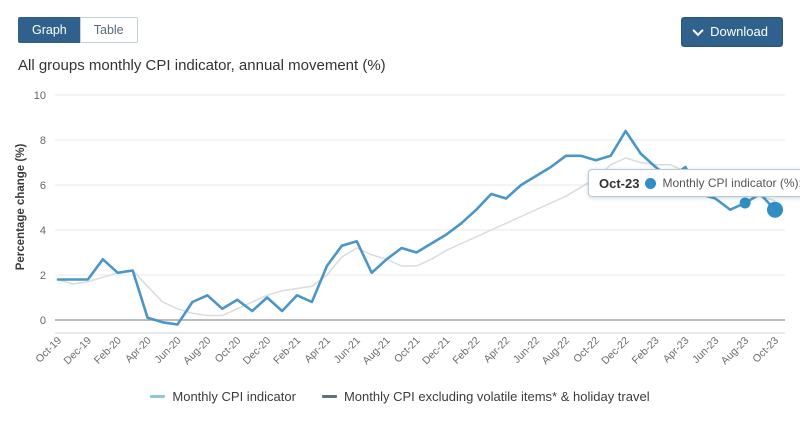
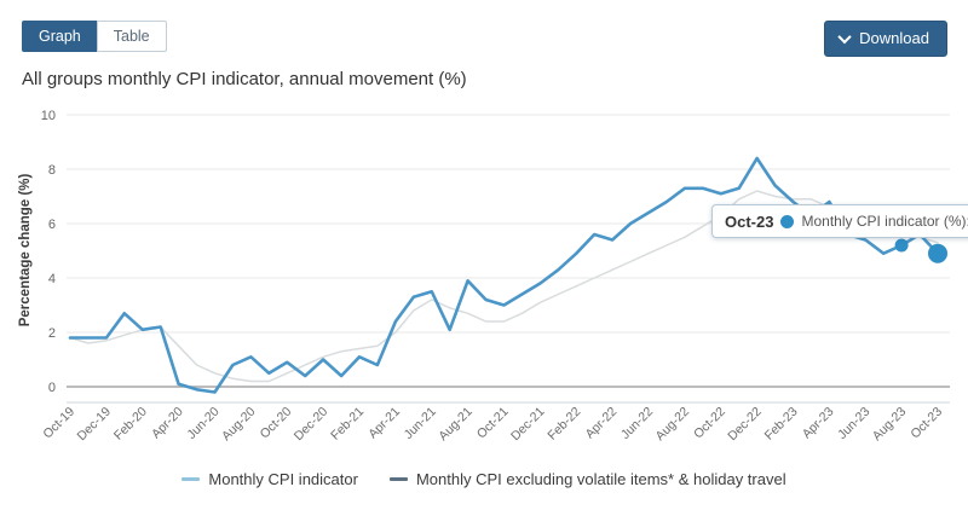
Monthly CPI indicator/Aug-21: 2.7 -> 3.9
